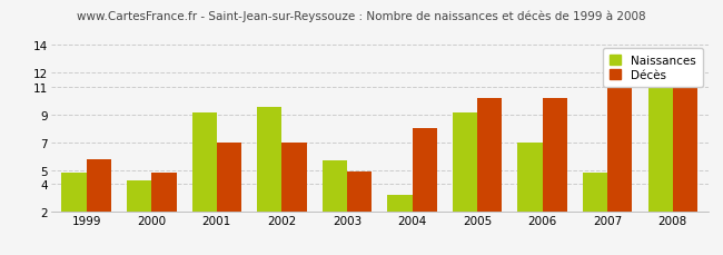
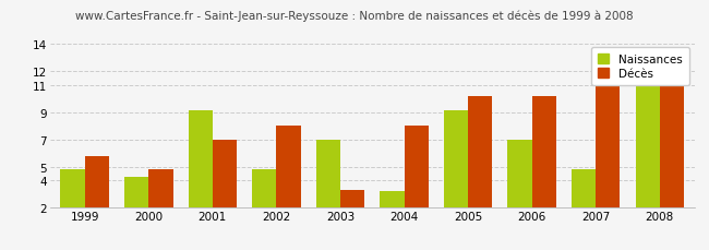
Naissances/2002: 9.5 -> 4.8
Décès/2002: 7.0 -> 8.0
Naissances/2003: 5.7 -> 7.0
Décès/2003: 4.9 -> 3.3
